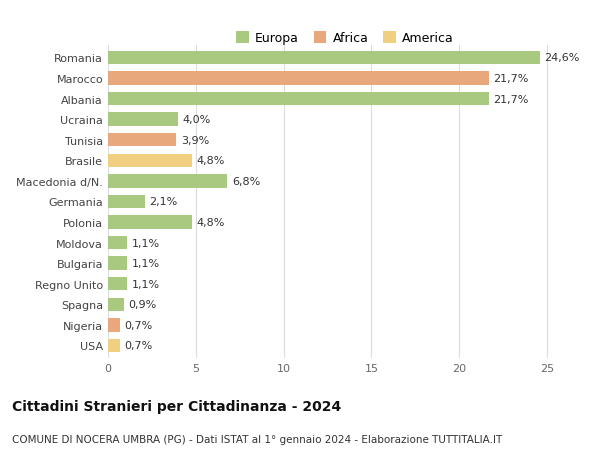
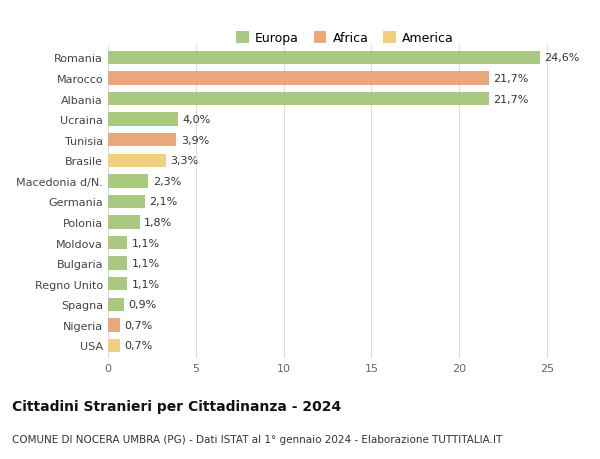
Brasile: 4,8% -> 3,3%
Macedonia d/N.: 6,8% -> 2,3%
Polonia: 4,8% -> 1,8%
